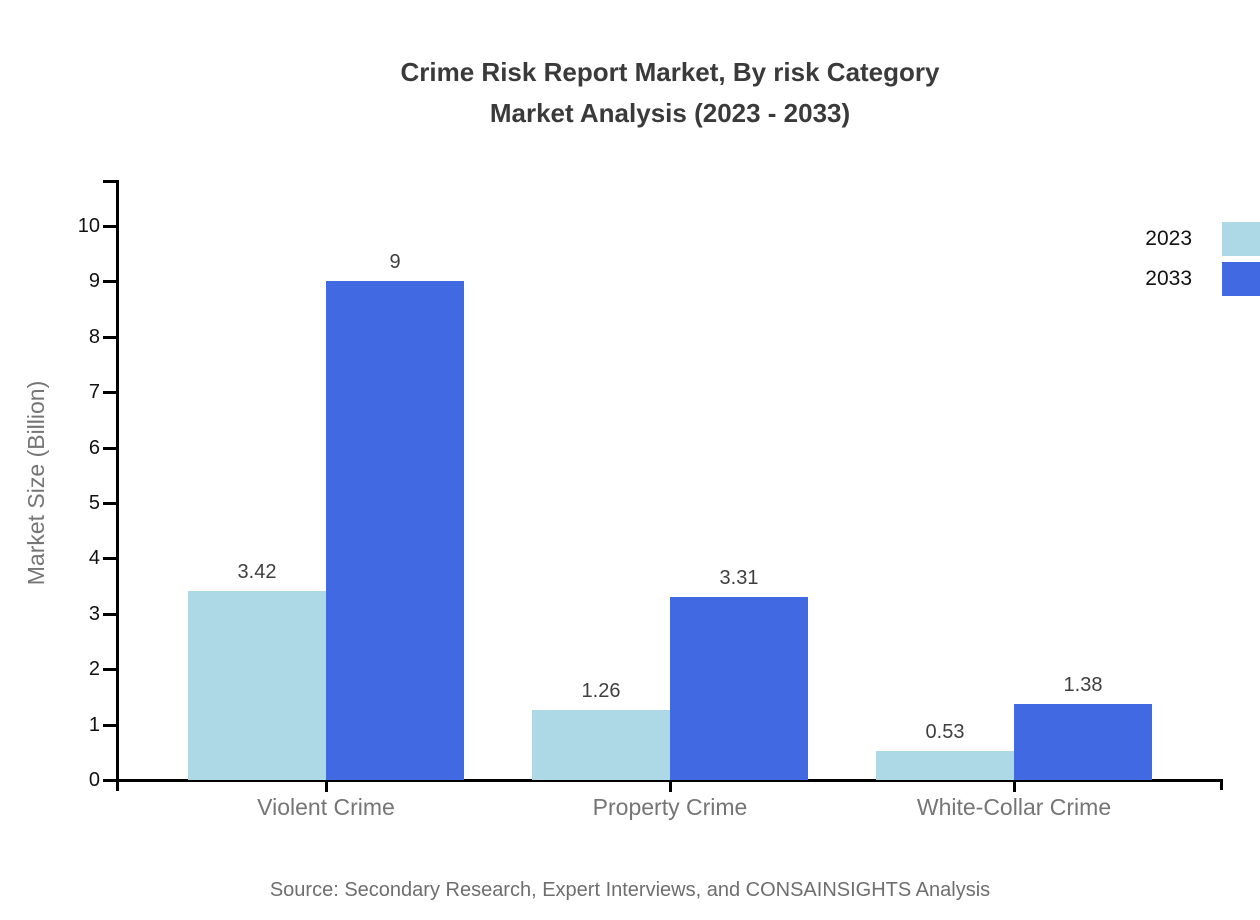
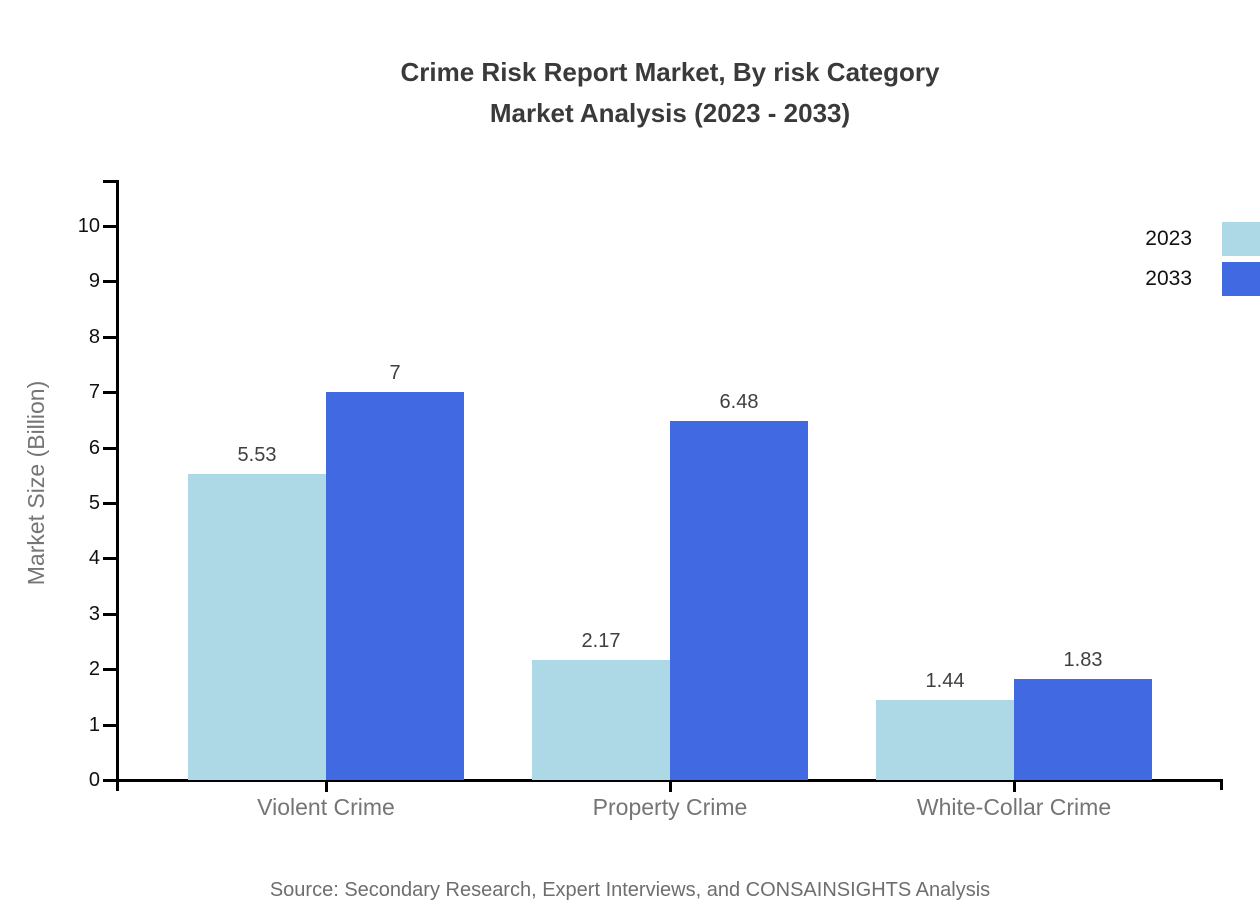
2023/Violent Crime: 3.42 -> 5.53
2033/Violent Crime: 9 -> 7
2023/Property Crime: 1.26 -> 2.17
2033/Property Crime: 3.31 -> 6.48
2023/White-Collar Crime: 0.53 -> 1.44
2033/White-Collar Crime: 1.38 -> 1.83
